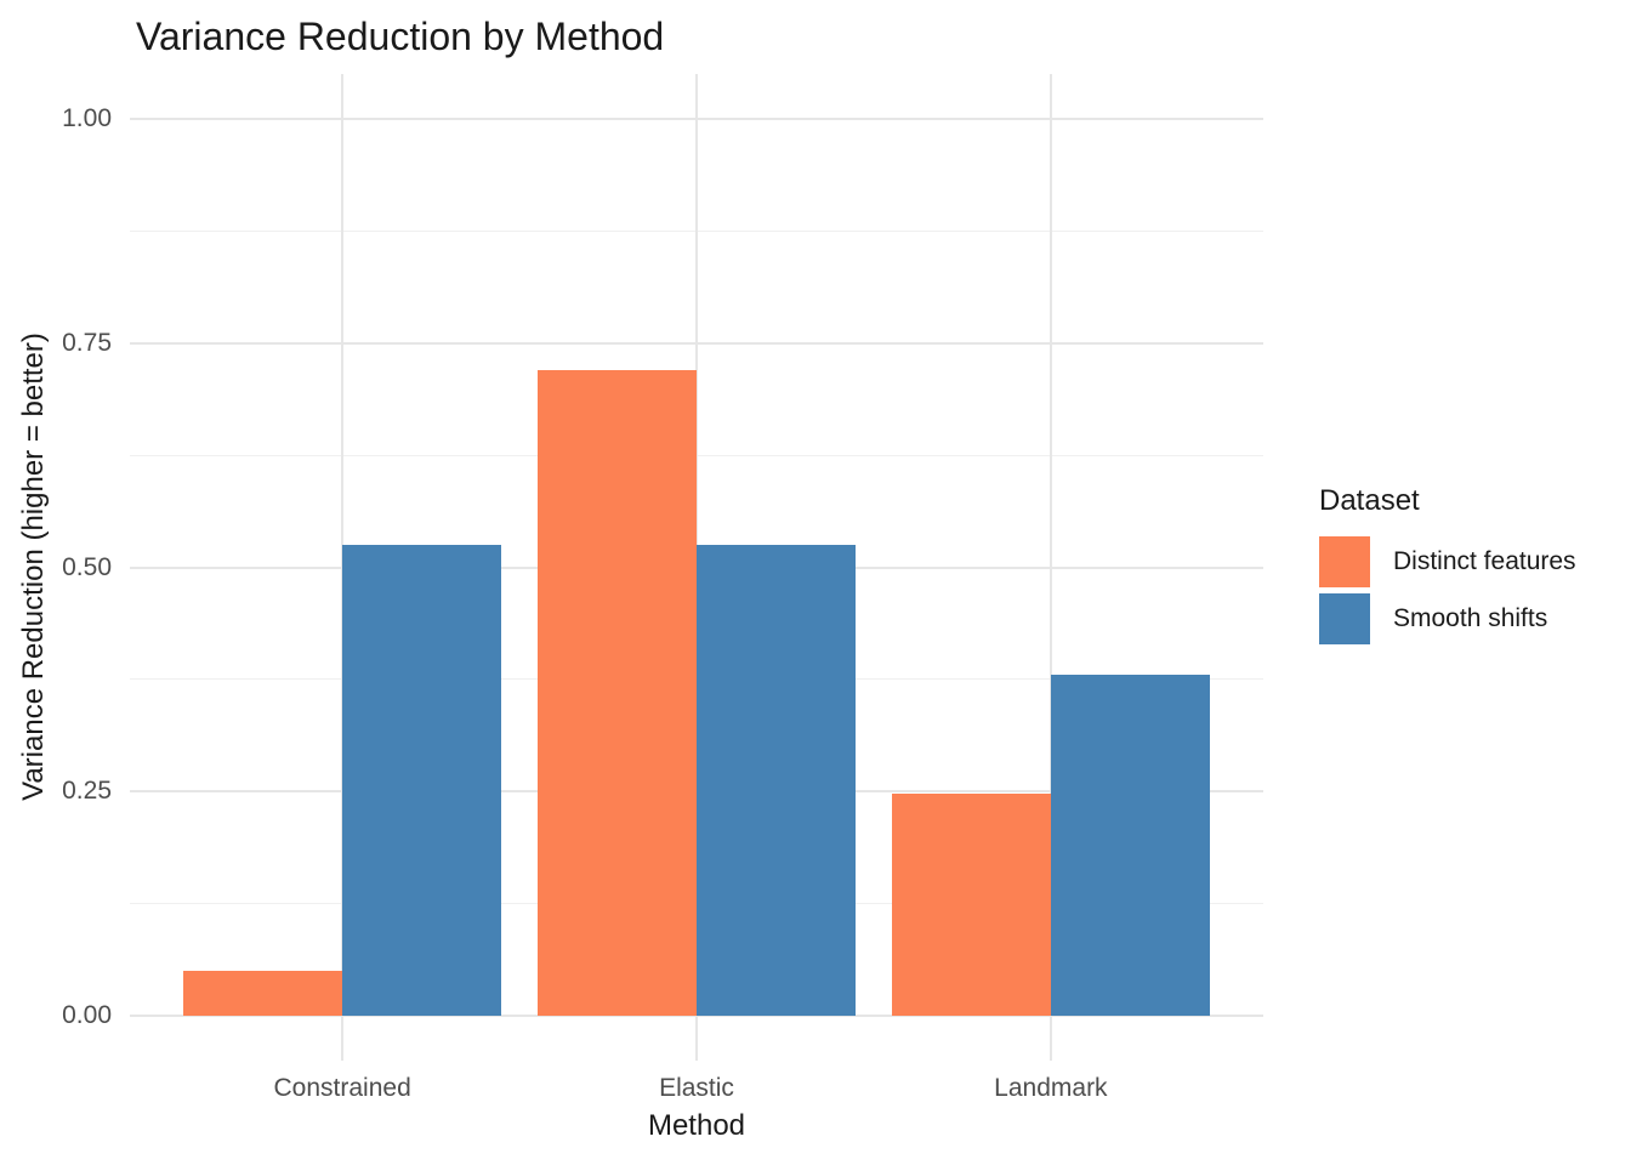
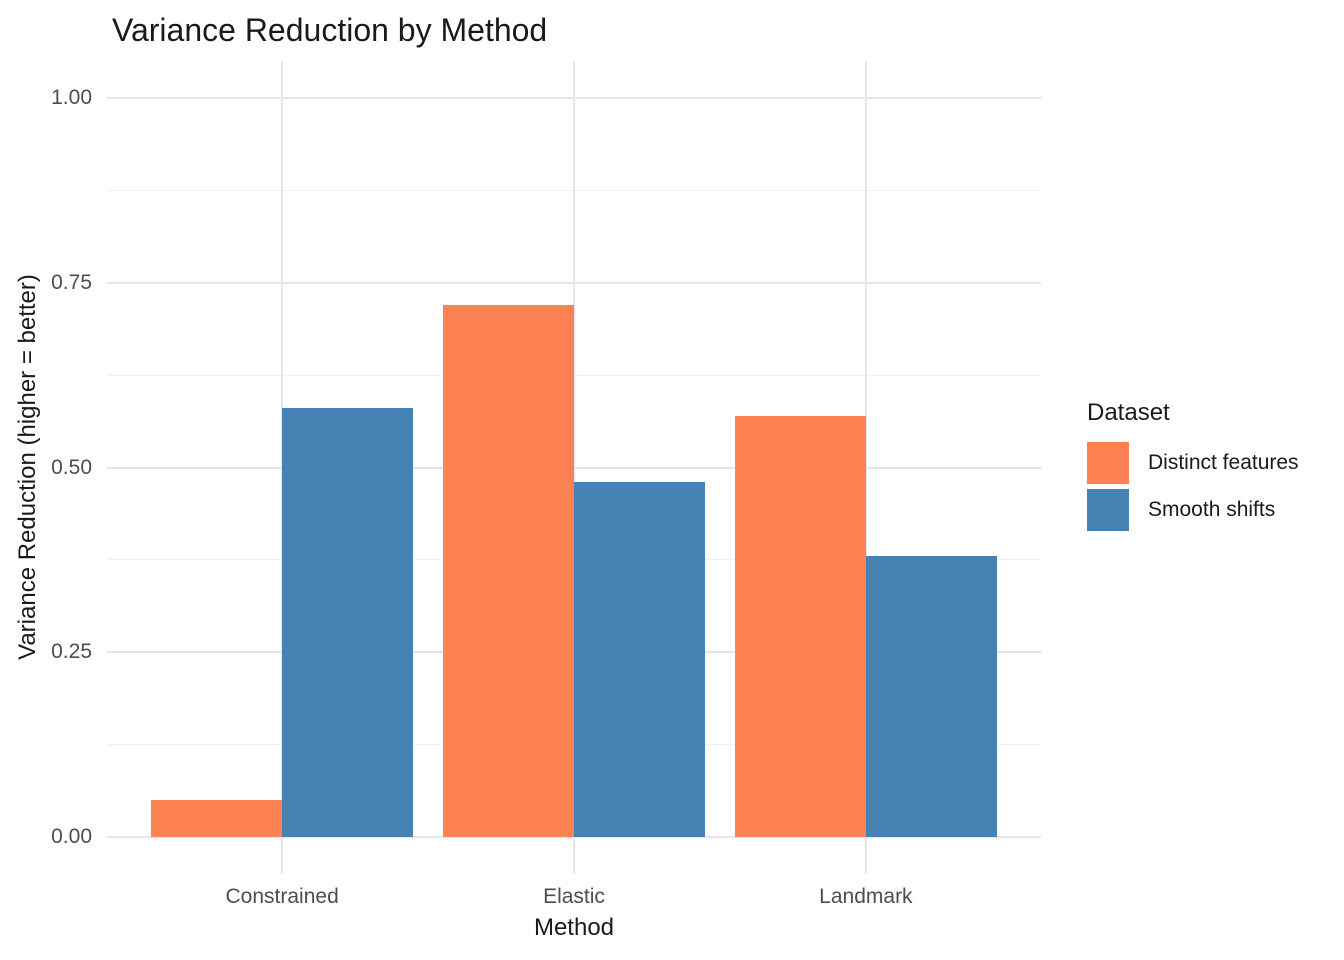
Smooth shifts/Constrained: 0.53 -> 0.58
Smooth shifts/Elastic: 0.53 -> 0.48
Distinct features/Landmark: 0.25 -> 0.57
